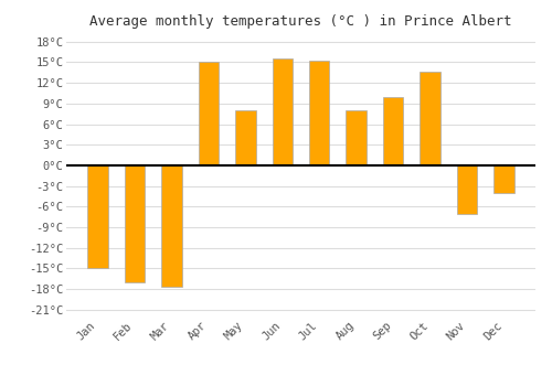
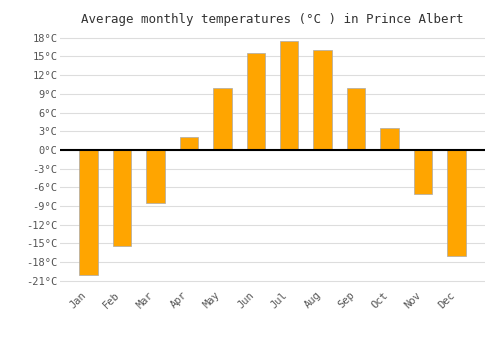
Jan: -15.0°C -> -20.0°C
Feb: -17.0°C -> -15.5°C
Mar: -17.6°C -> -8.5°C
Apr: 15.0°C -> 2.0°C
May: 8.0°C -> 10.0°C
Jul: 15.2°C -> 17.5°C
Aug: 8.0°C -> 16.0°C
Oct: 13.6°C -> 3.5°C
Dec: -4.0°C -> -17.0°C
